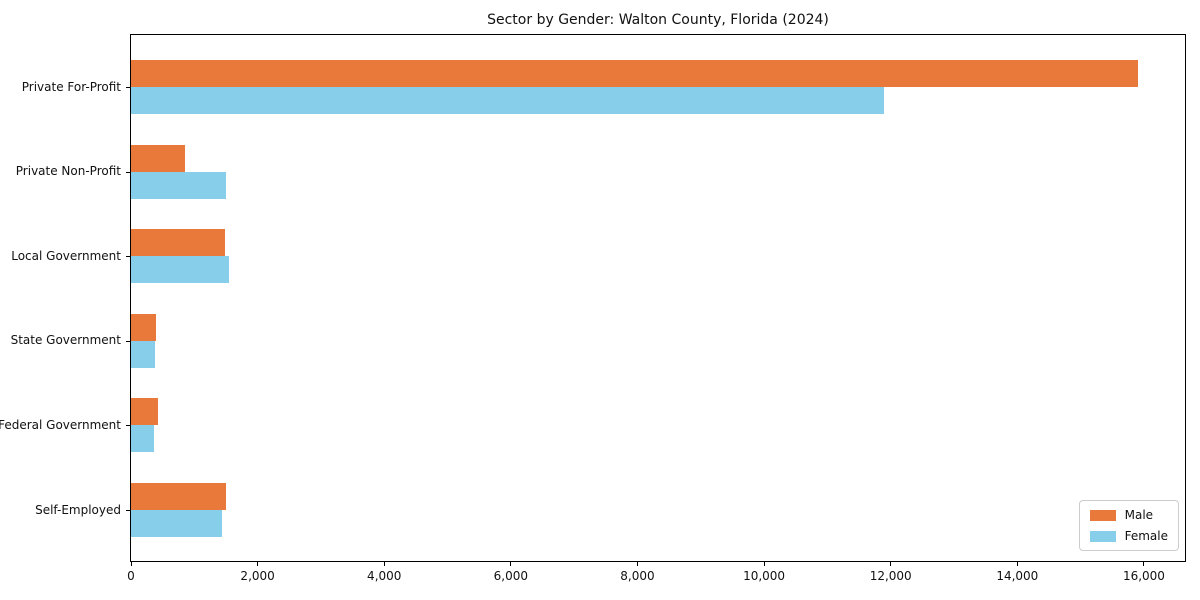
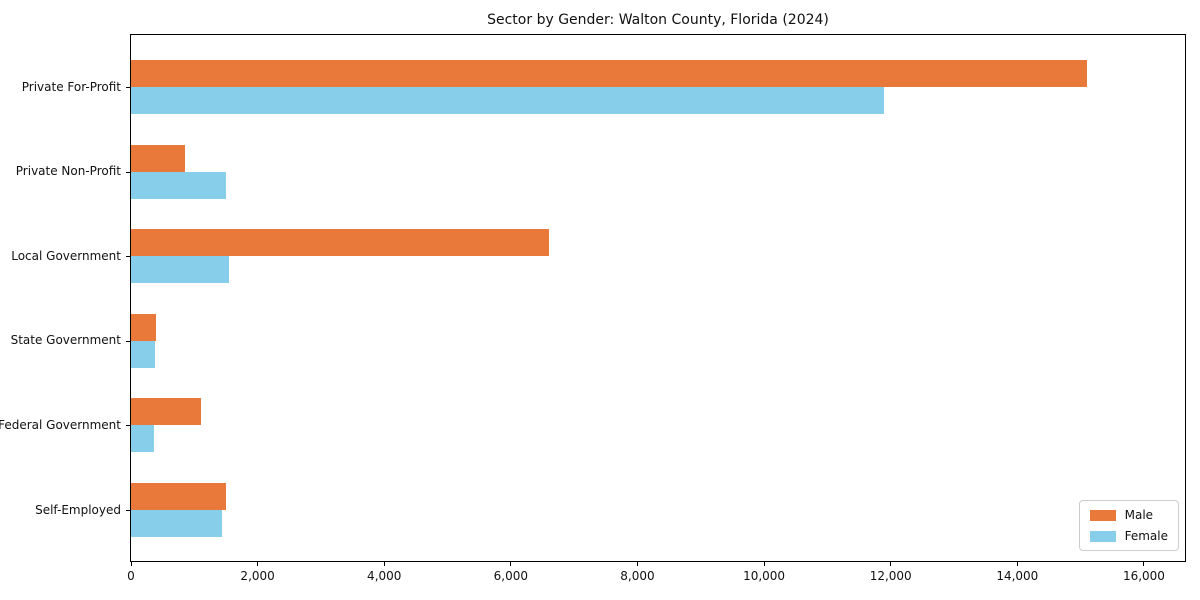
Male/Private For-Profit: 15900 -> 15100
Male/Local Government: 1500 -> 6600
Male/Federal Government: 400 -> 1100
